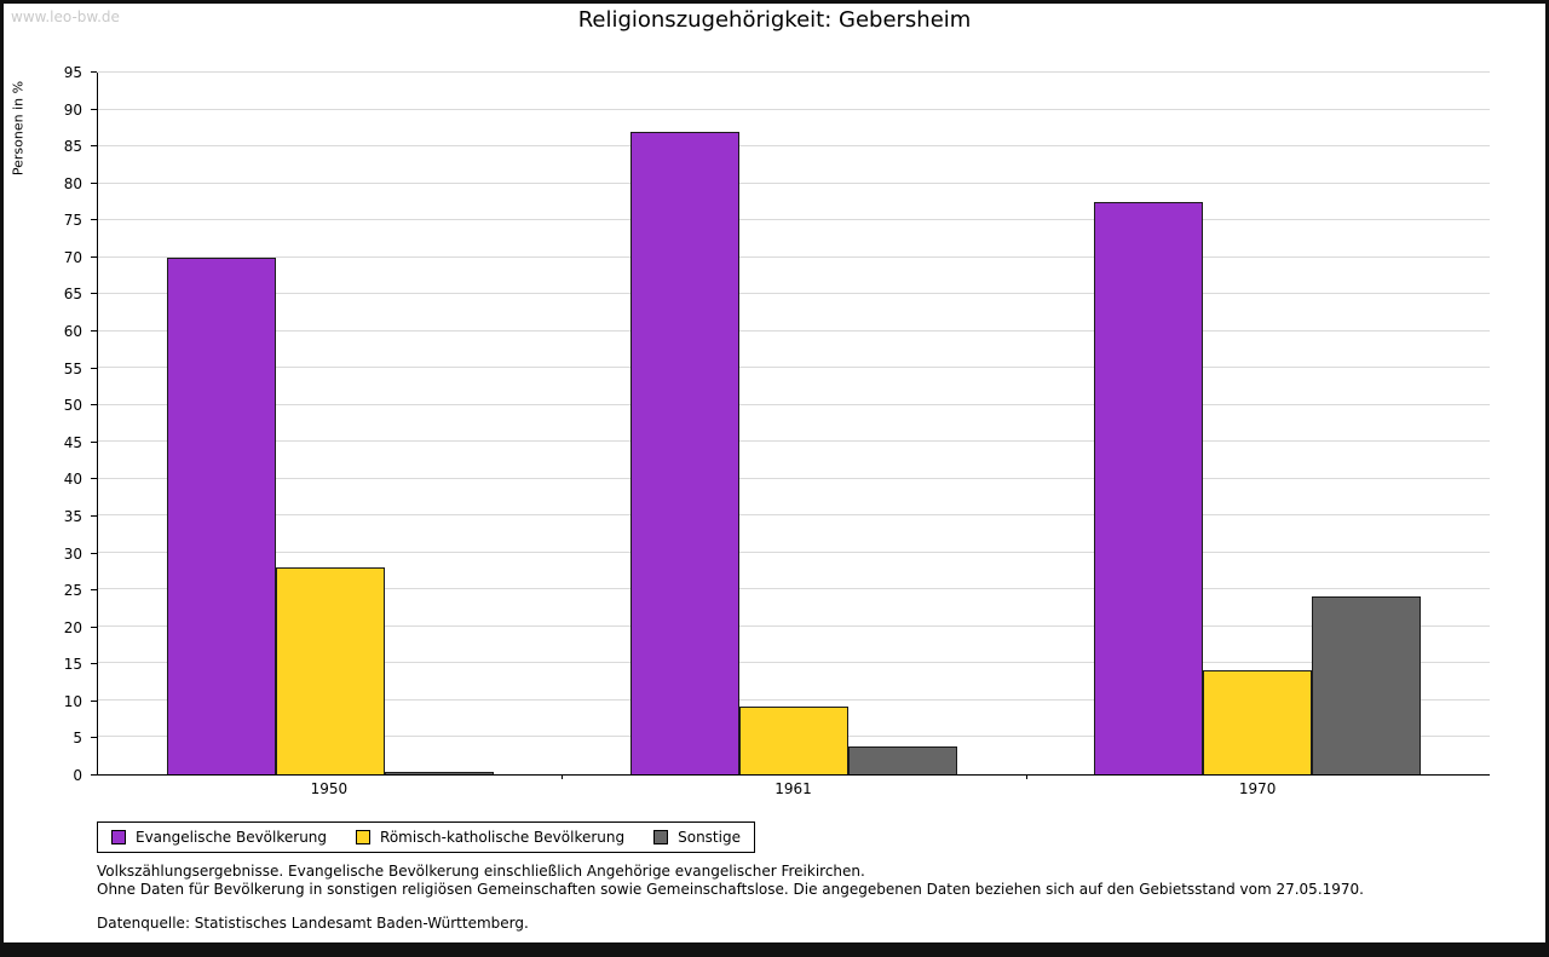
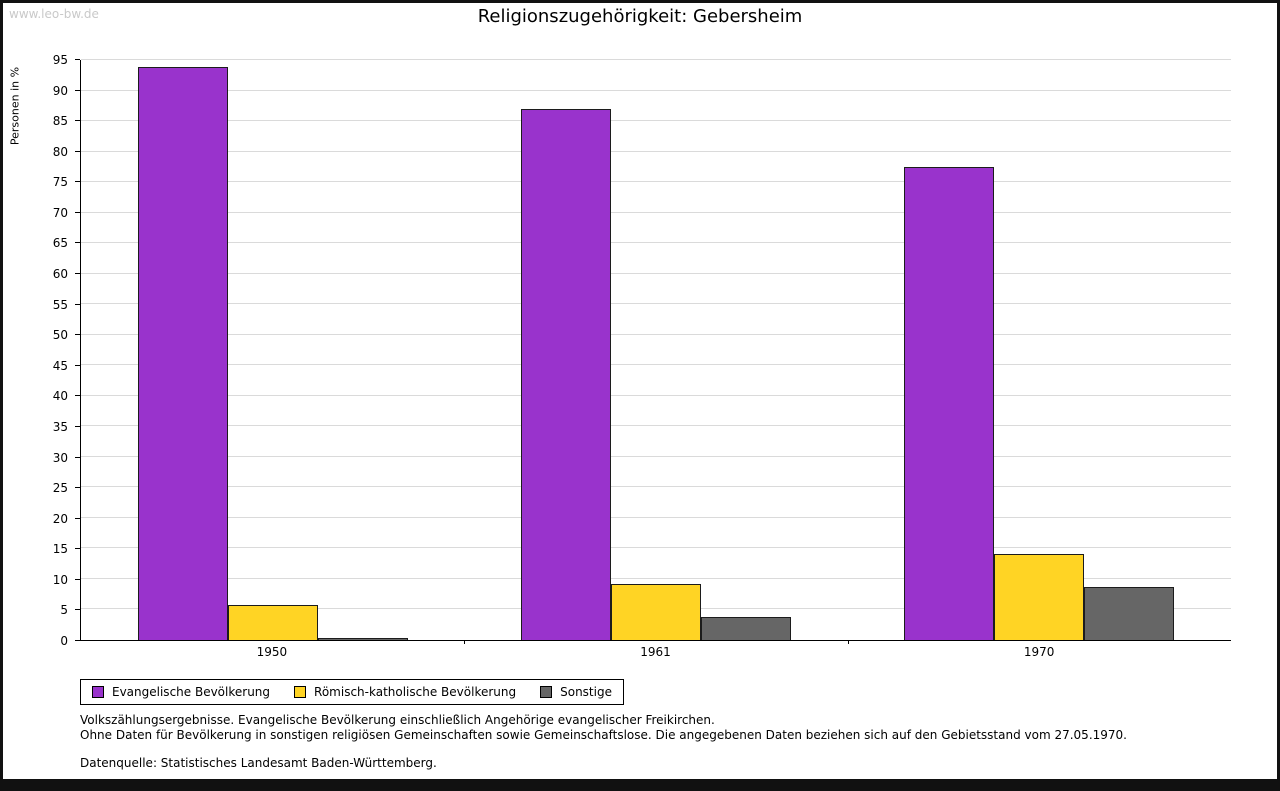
Evangelische Bevölkerung/1950: 70 -> 94
Römisch-katholische Bevölkerung/1950: 28 -> 6
Sonstige/1970: 24 -> 9
